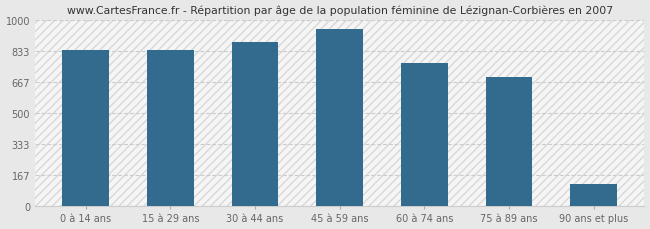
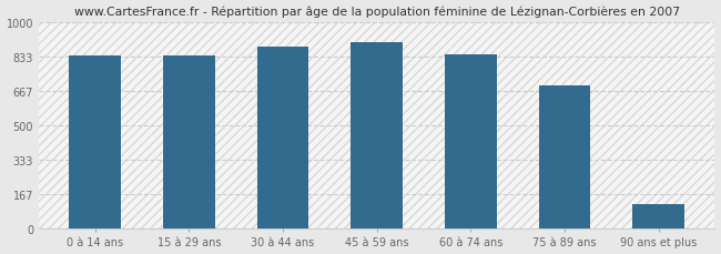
45 à 59 ans: 950 -> 900
60 à 74 ans: 770 -> 840
